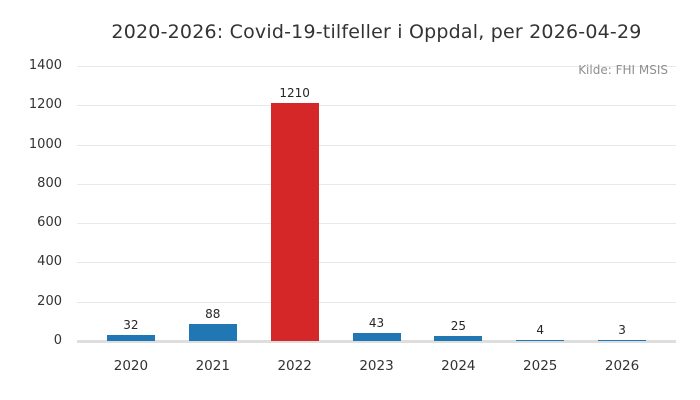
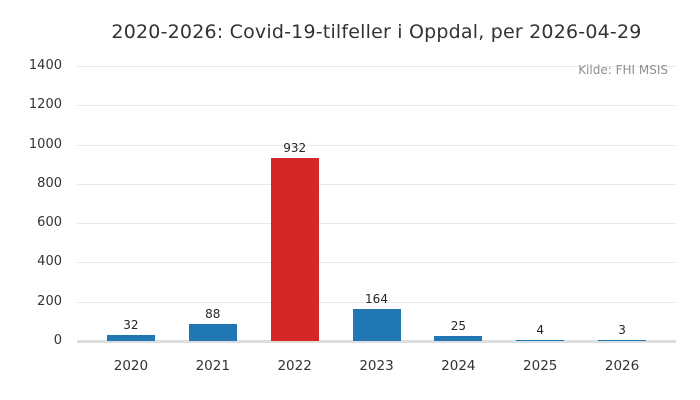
2022: 1210 -> 932
2023: 43 -> 164
